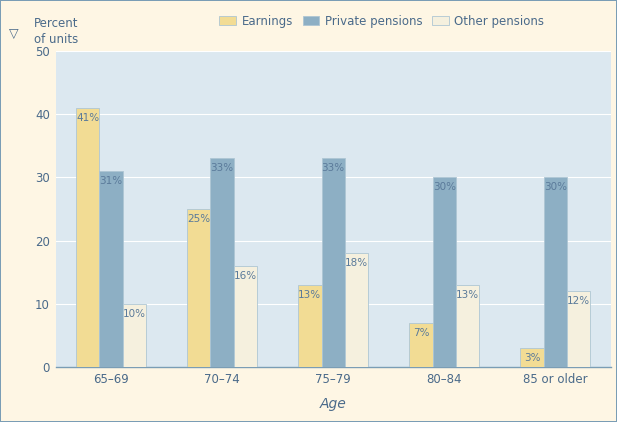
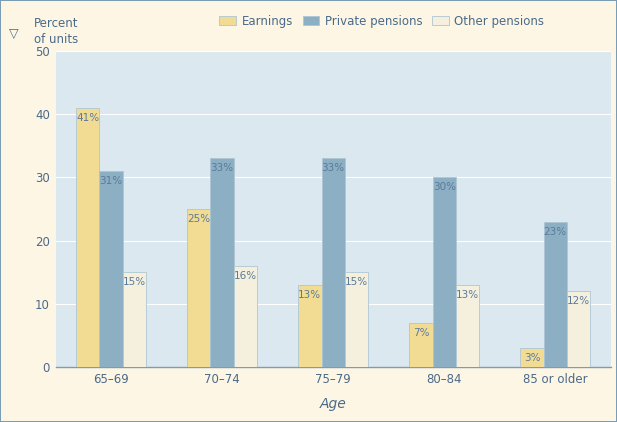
Other pensions/65–69: 10% -> 15%
Other pensions/75–79: 18% -> 15%
Private pensions/85 or older: 30 -> 23
